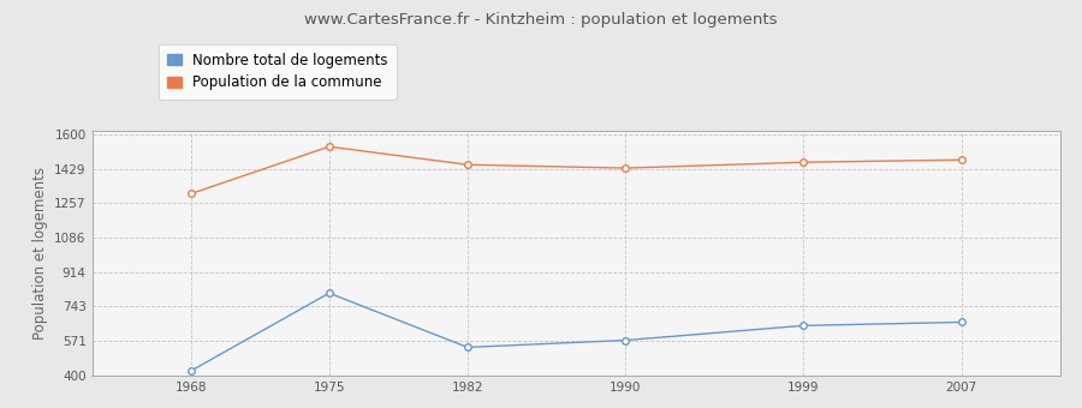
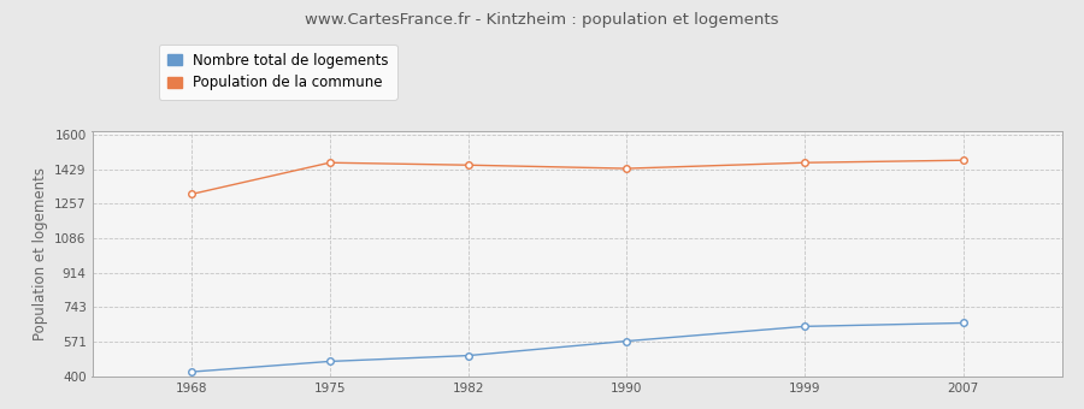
Nombre total de logements/1975: 810 -> 470
Population de la commune/1975: 1540 -> 1460
Nombre total de logements/1982: 540 -> 500
